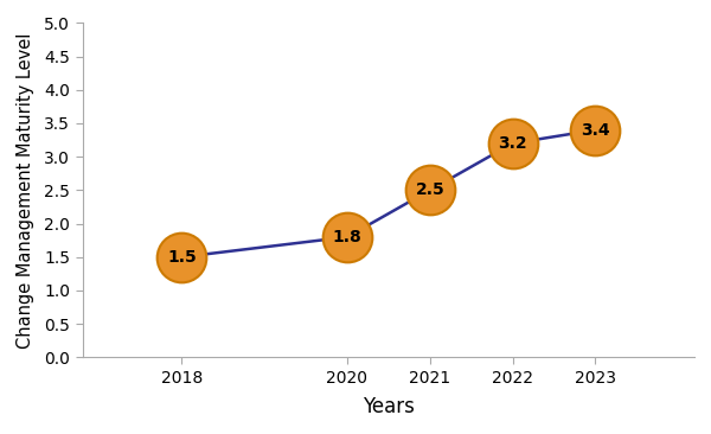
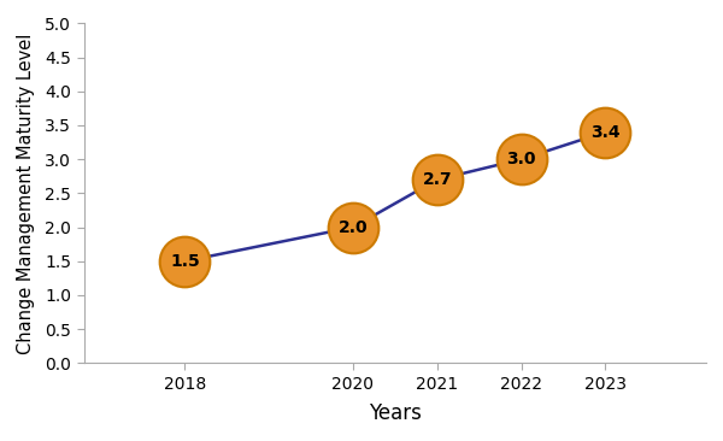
2020: 1.8 -> 2.0
2021: 2.5 -> 2.7
2022: 3.2 -> 3.0
